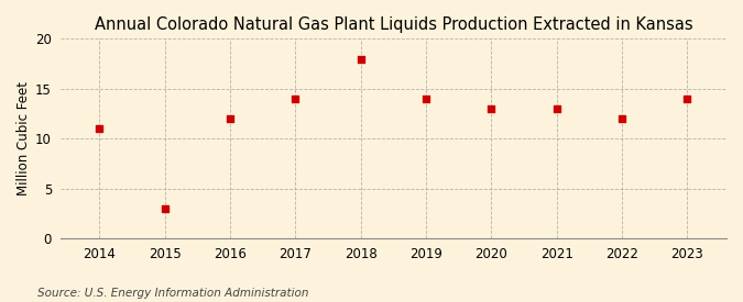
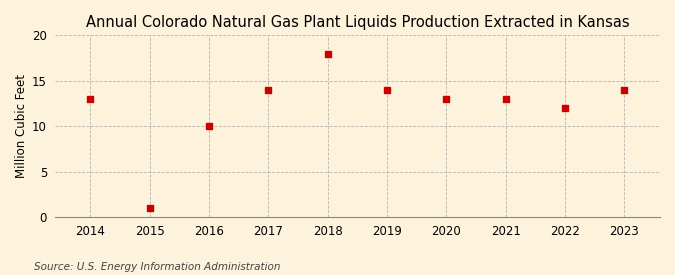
2014: 11 -> 13
2015: 3 -> 1
2016: 12 -> 10
